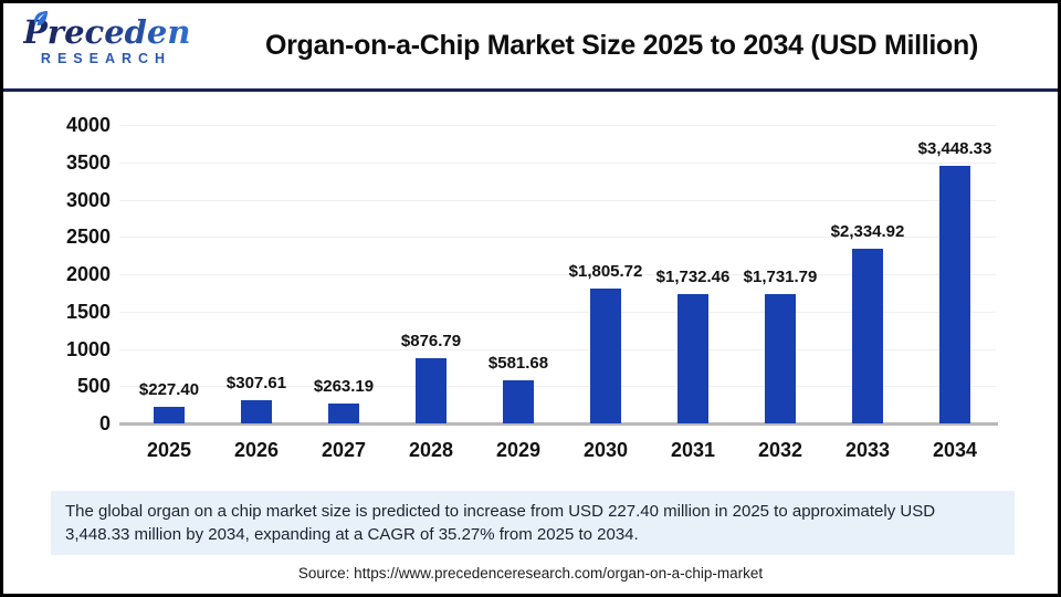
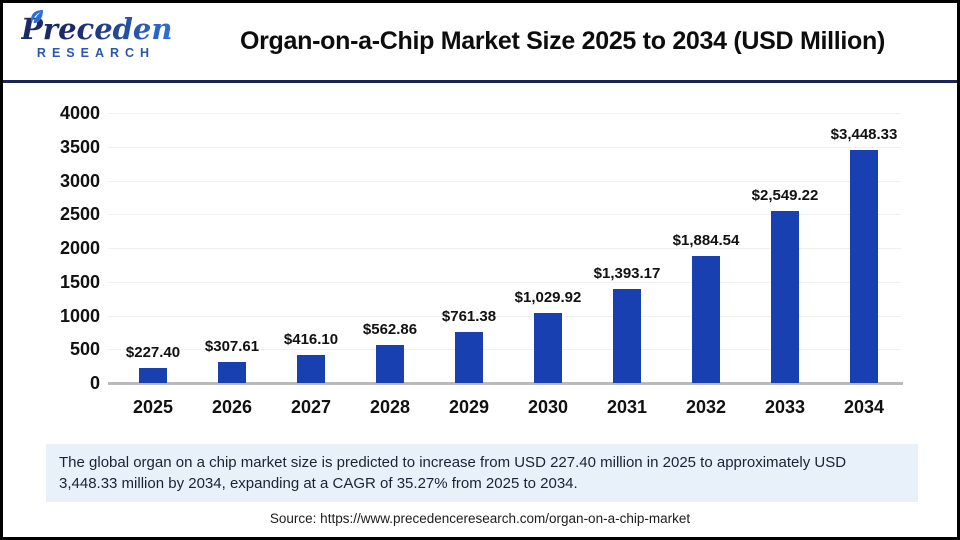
2027: $263.19 -> $416.10
2028: $876.79 -> $562.86
2029: $581.68 -> $761.38
2030: $1,805.72 -> $1,029.92
2031: $1,732.46 -> $1,393.17
2032: $1,731.79 -> $1,884.54
2033: $2,334.92 -> $2,549.22
